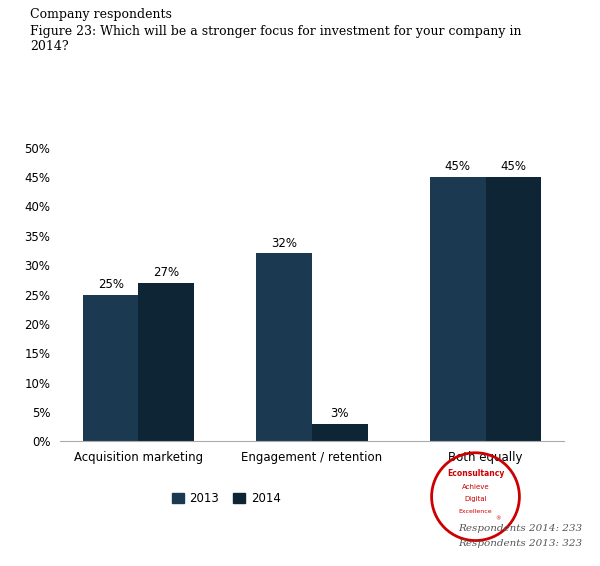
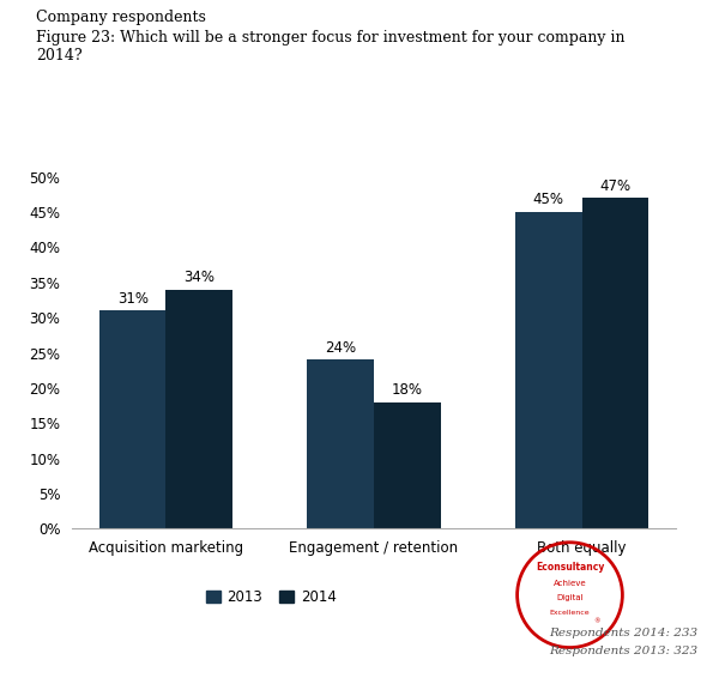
2013/Acquisition marketing: 25% -> 31%
2014/Acquisition marketing: 27% -> 34%
2013/Engagement / retention: 32% -> 24%
2014/Engagement / retention: 3% -> 18%
2014/Both equally: 45% -> 47%
